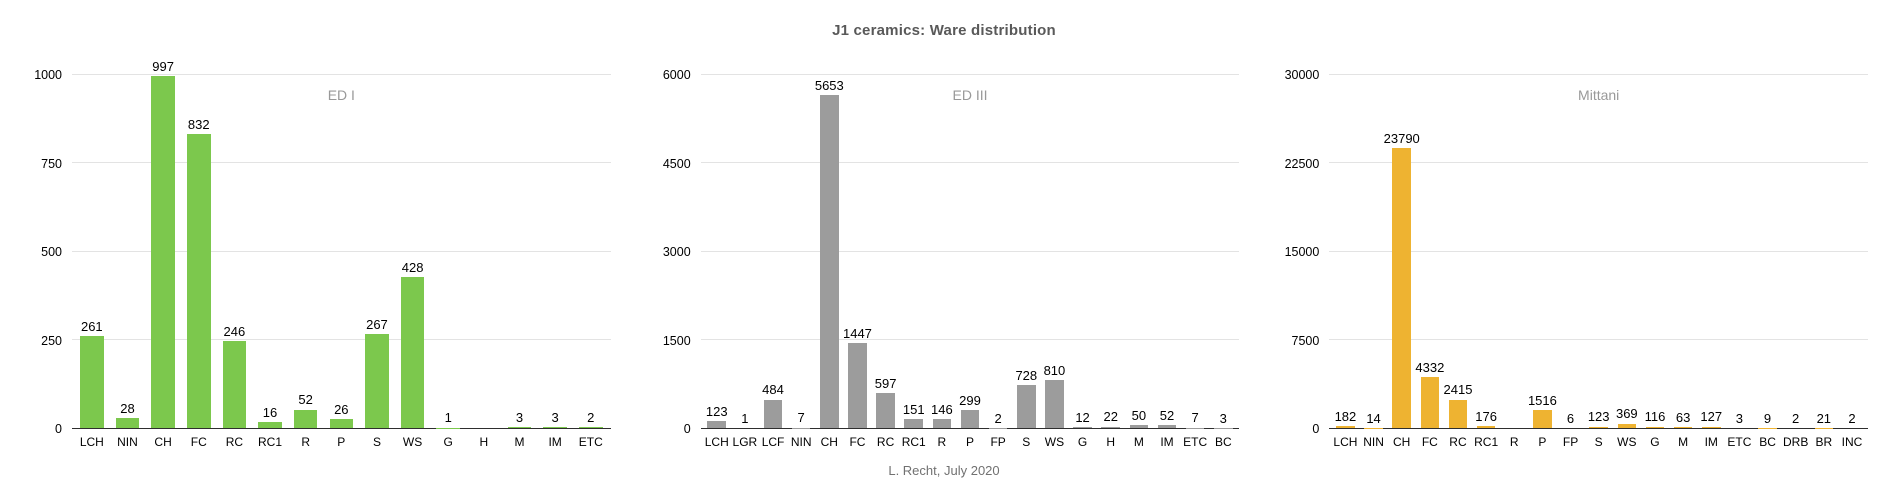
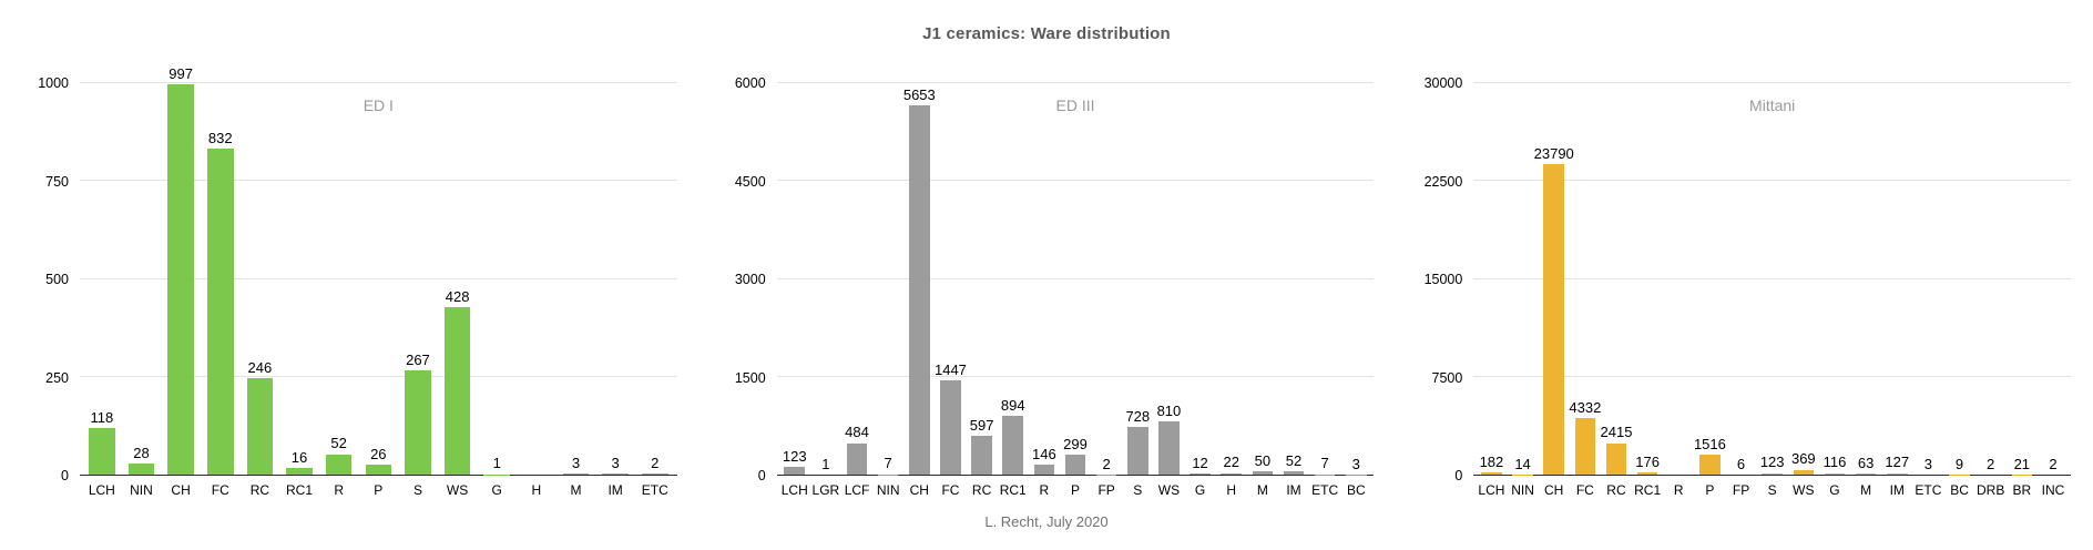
ED I/LCH: 261 -> 118
ED III/RC1: 151 -> 894
